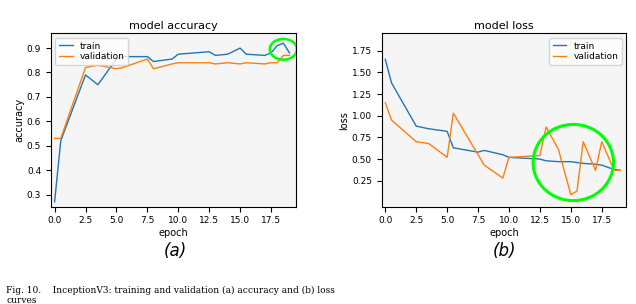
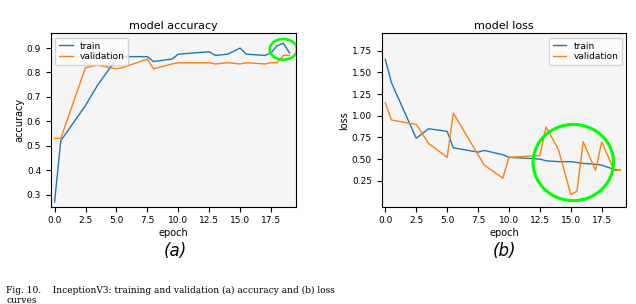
model accuracy/train/2.5: 0.790 -> 0.665
model loss/train/2.5: 0.88 -> 0.74
model loss/validation/2.5: 0.70 -> 0.90
